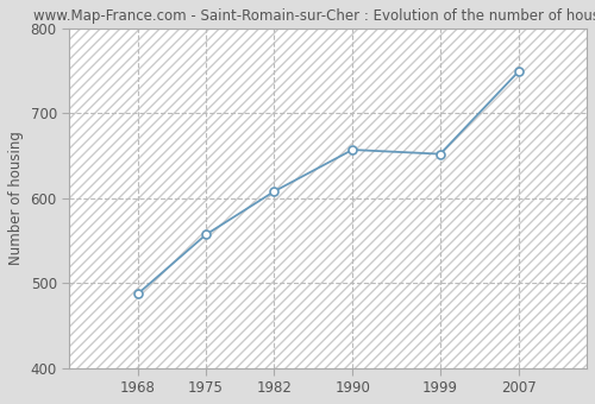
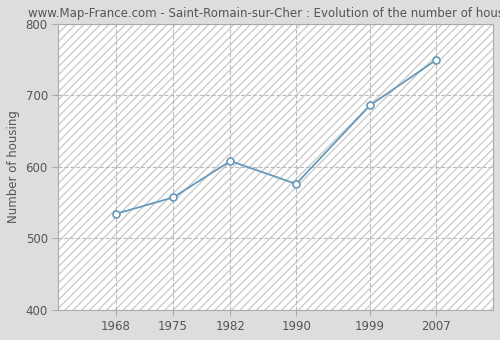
1968: 487 -> 534
1990: 657 -> 576
1999: 652 -> 686
